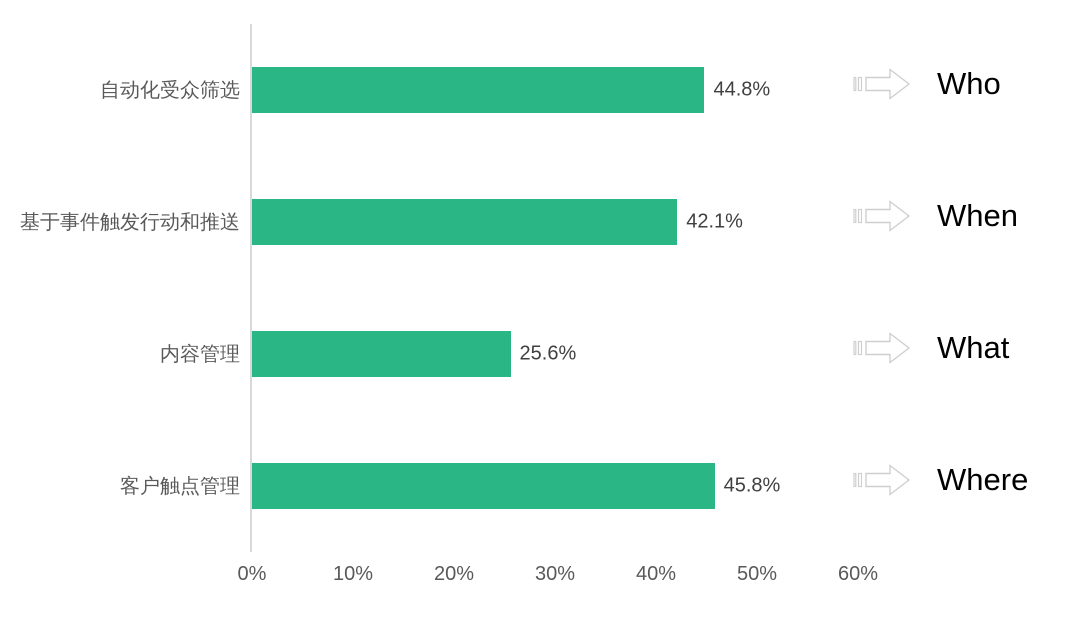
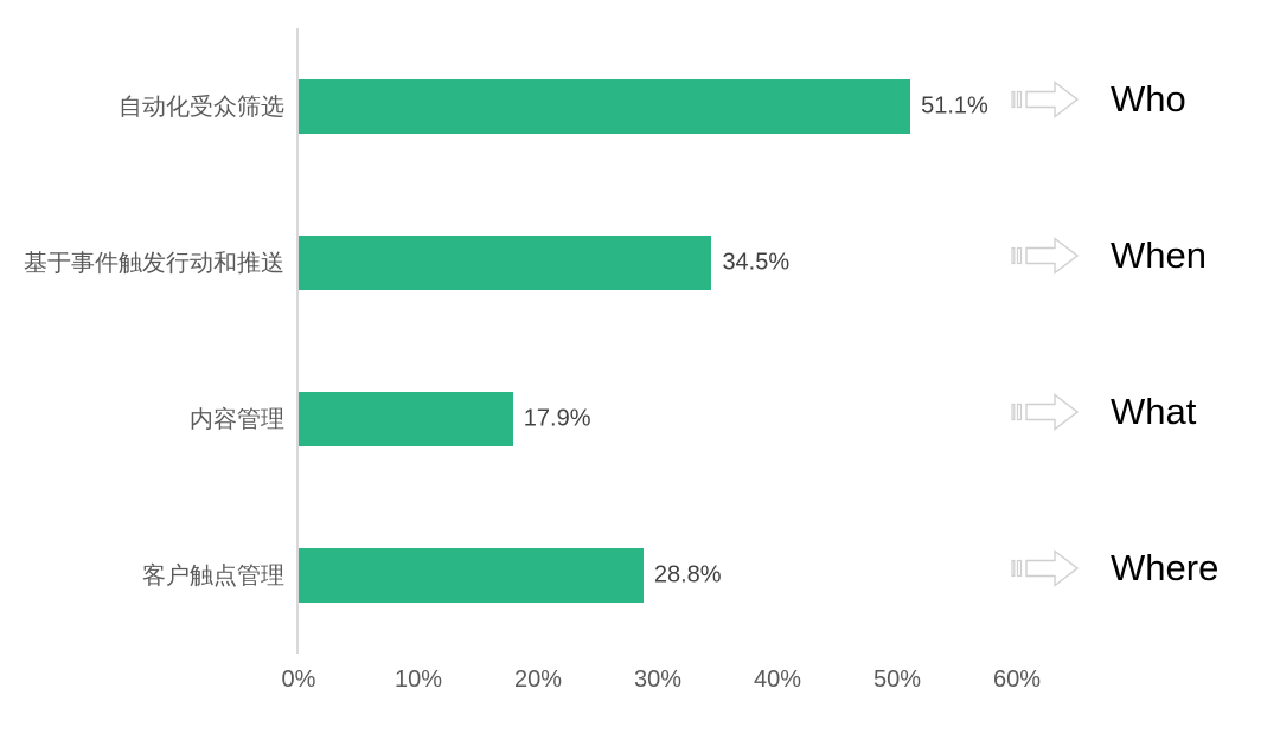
自动化受众筛选: 44.8% -> 51.1%
基于事件触发行动和推送: 42.1% -> 34.5%
内容管理: 25.6% -> 17.9%
客户触点管理: 45.8% -> 28.8%
